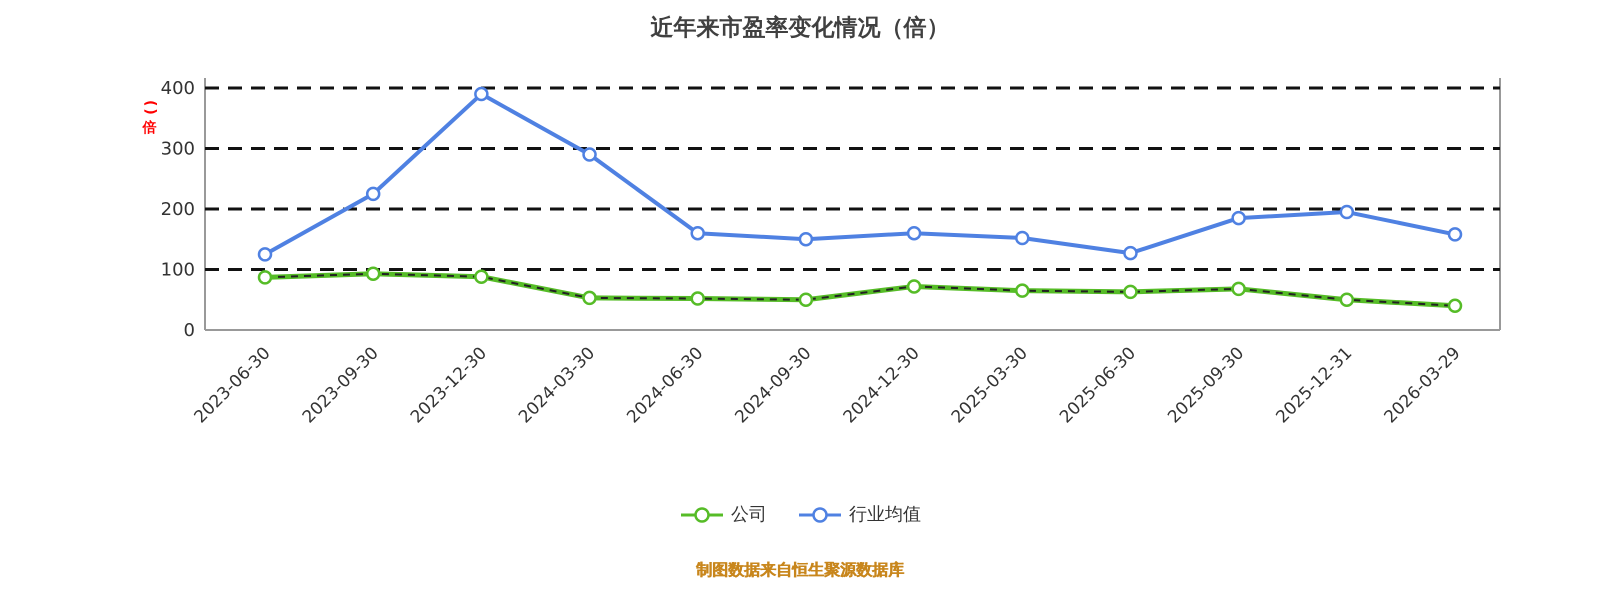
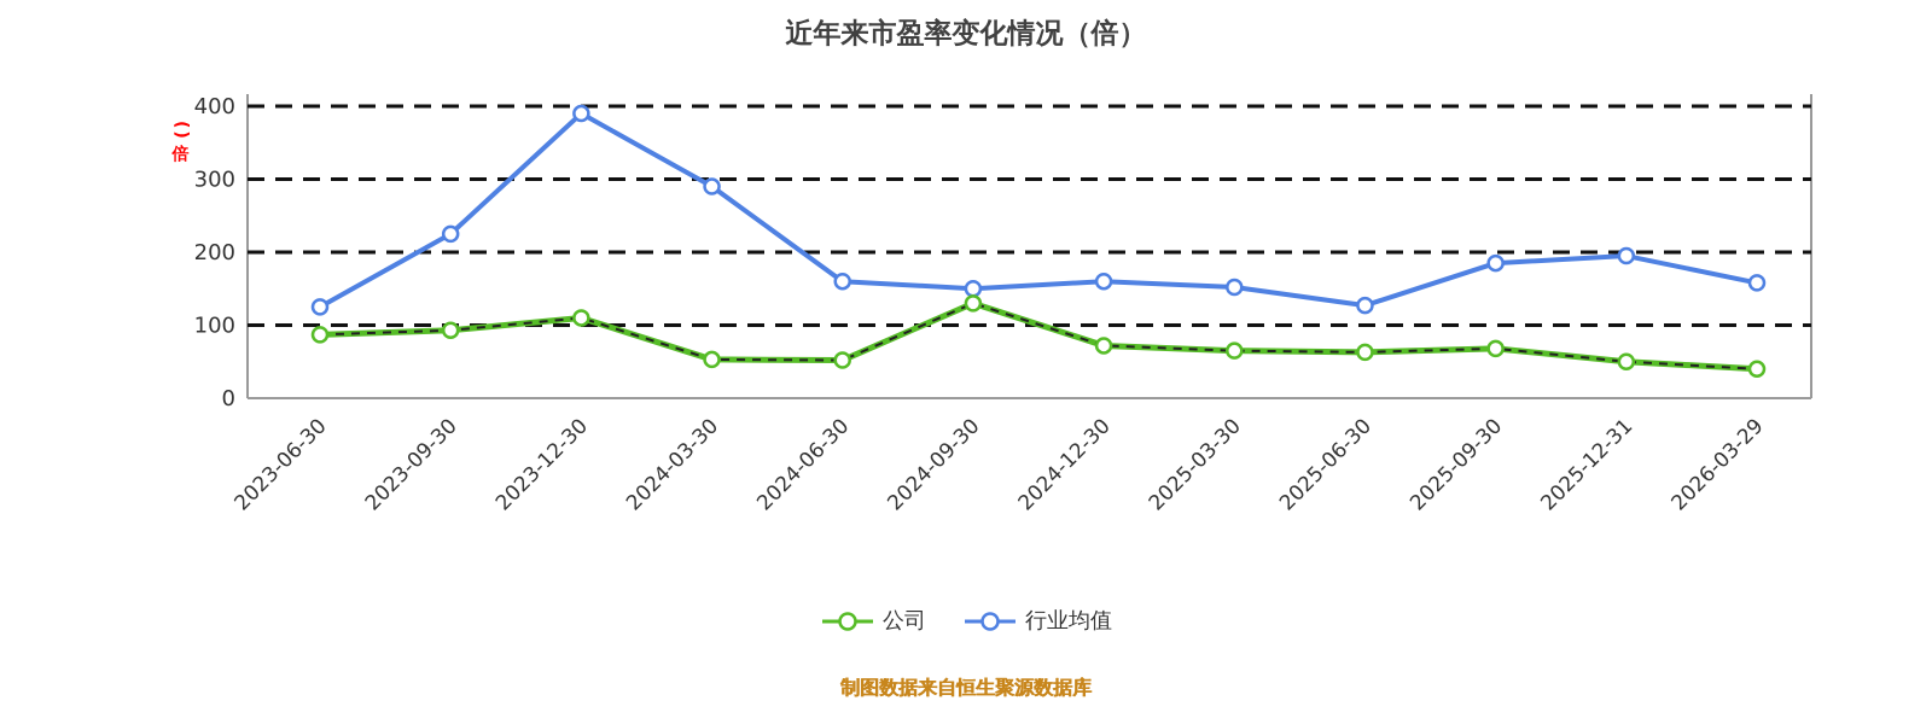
公司/2023-12-30: 90 -> 110
公司/2024-09-30: 50 -> 130
